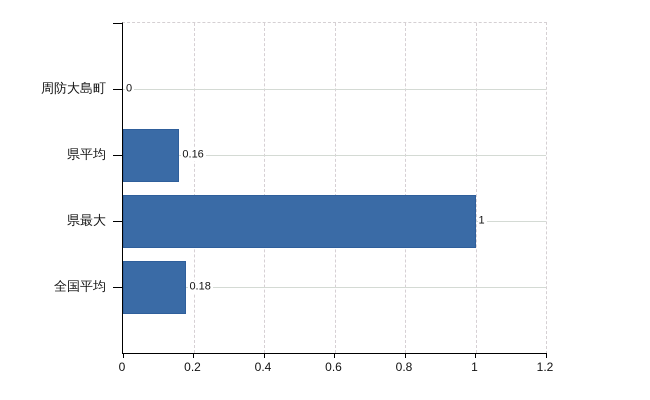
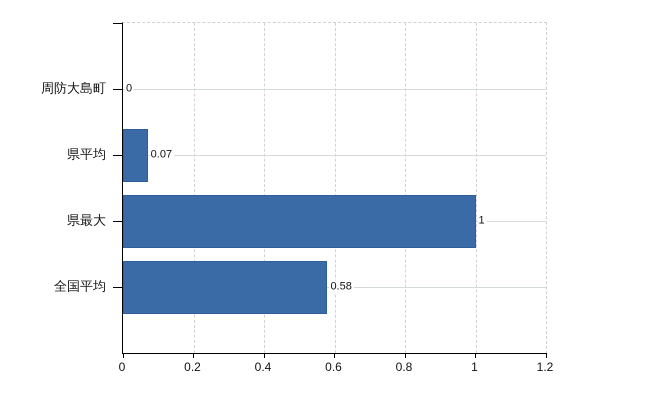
県平均: 0.16 -> 0.07
全国平均: 0.18 -> 0.58
